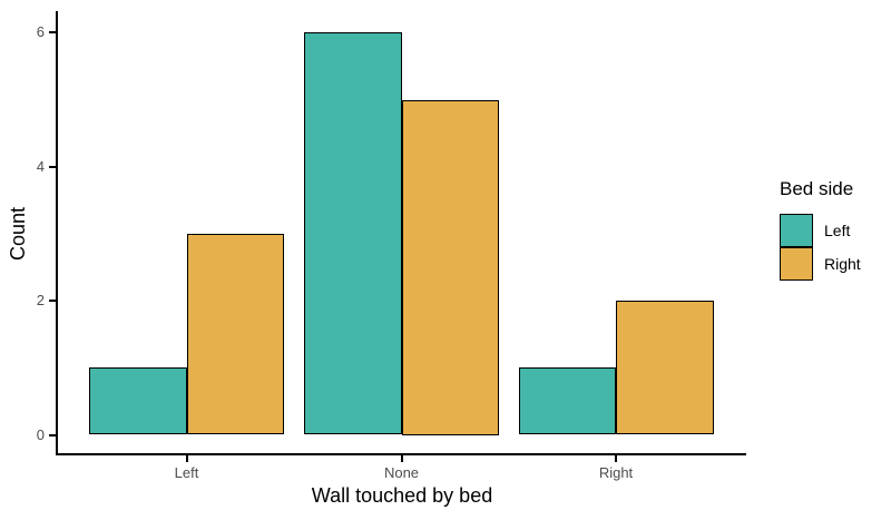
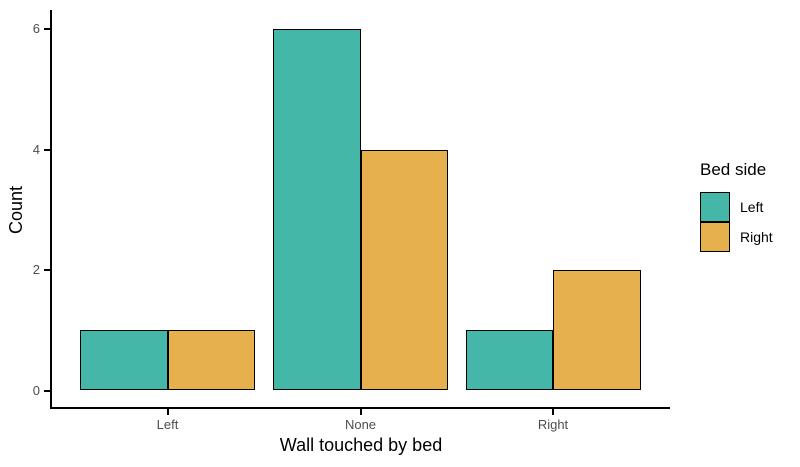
Right/Left: 3 -> 1
Right/None: 5 -> 4
